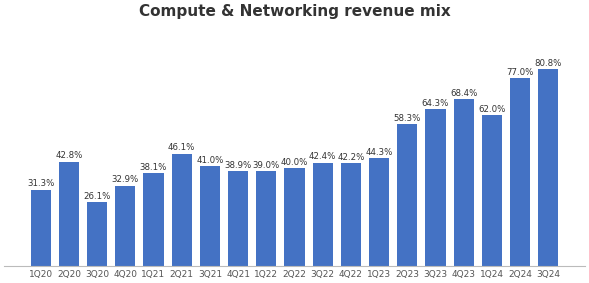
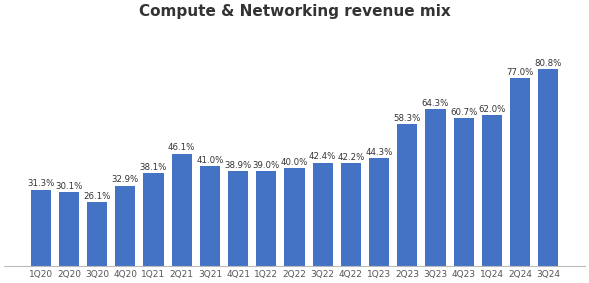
2Q20: 42.8% -> 30.1%
4Q23: 68.4% -> 60.7%
